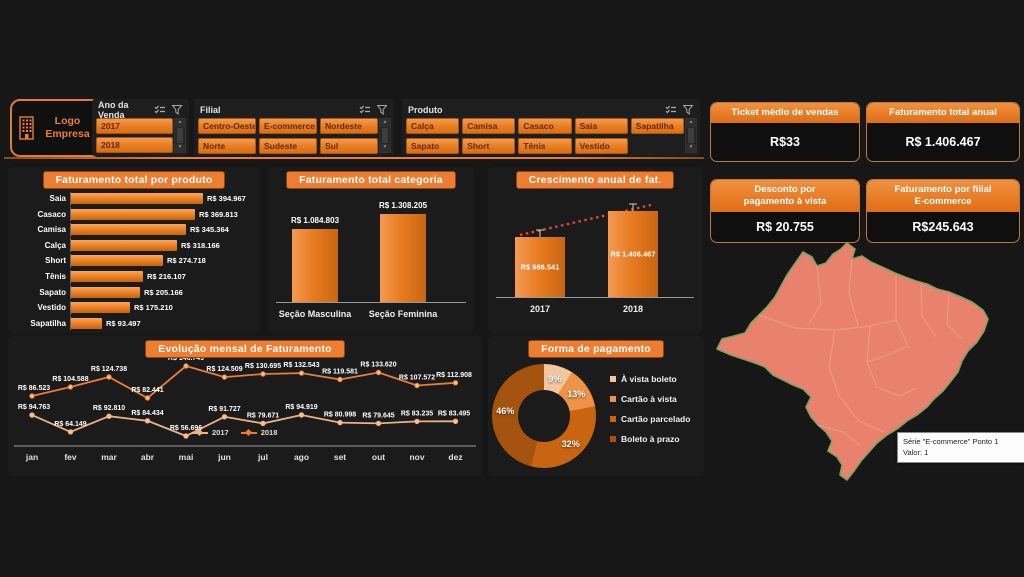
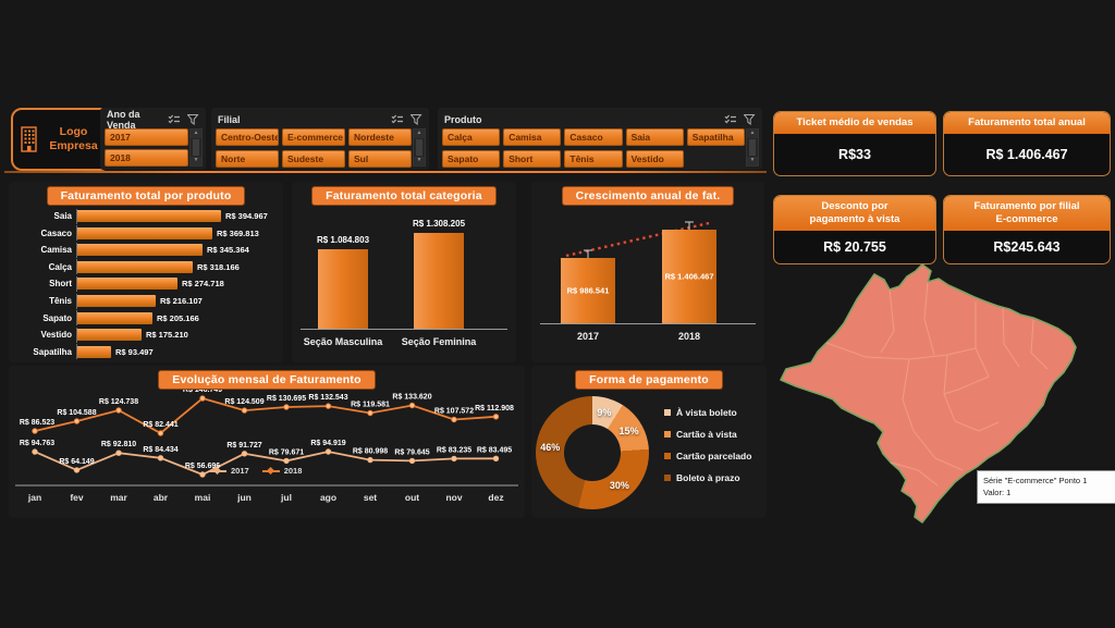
Forma de pagamento/Cartão à vista: 13% -> 15%
Forma de pagamento/Cartão parcelado: 32% -> 30%
